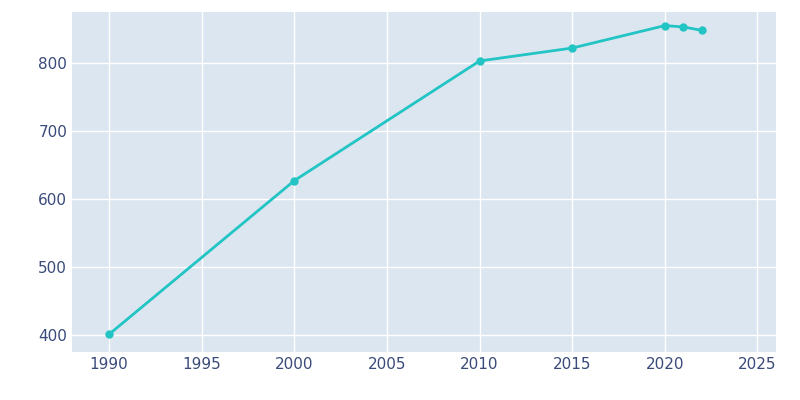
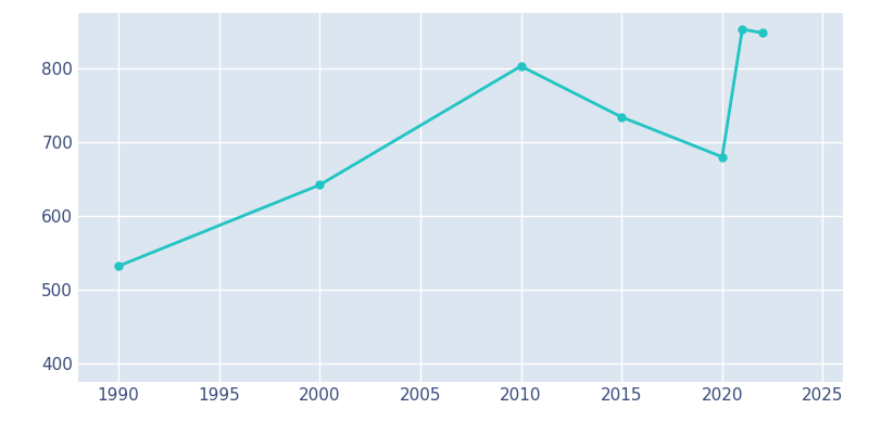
1990: 401 -> 532
2000: 627 -> 642
2015: 822 -> 734
2020: 855 -> 680
